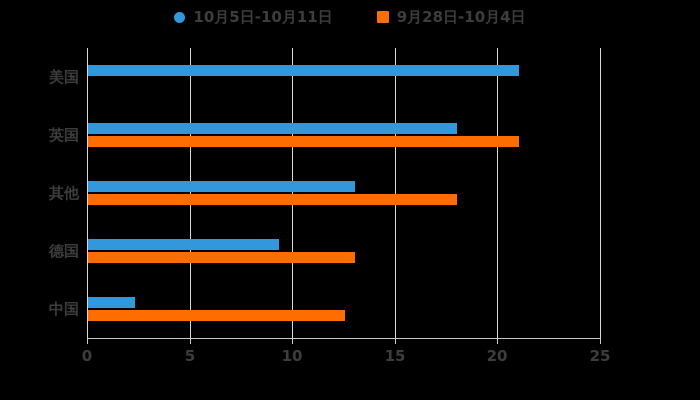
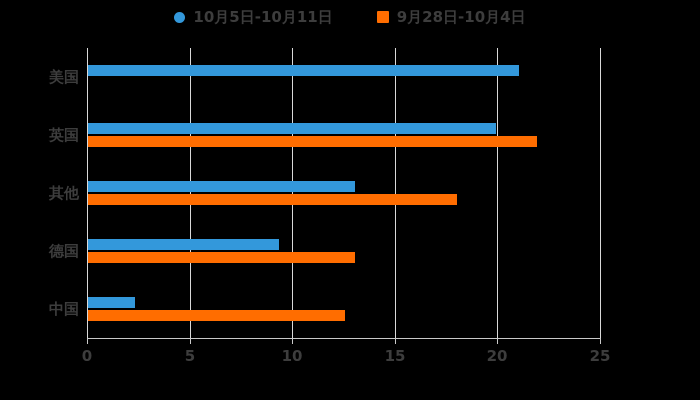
10月5日-10月11日/英国: 18.0 -> 19.9
9月28日-10月4日/英国: 21.0 -> 21.9
